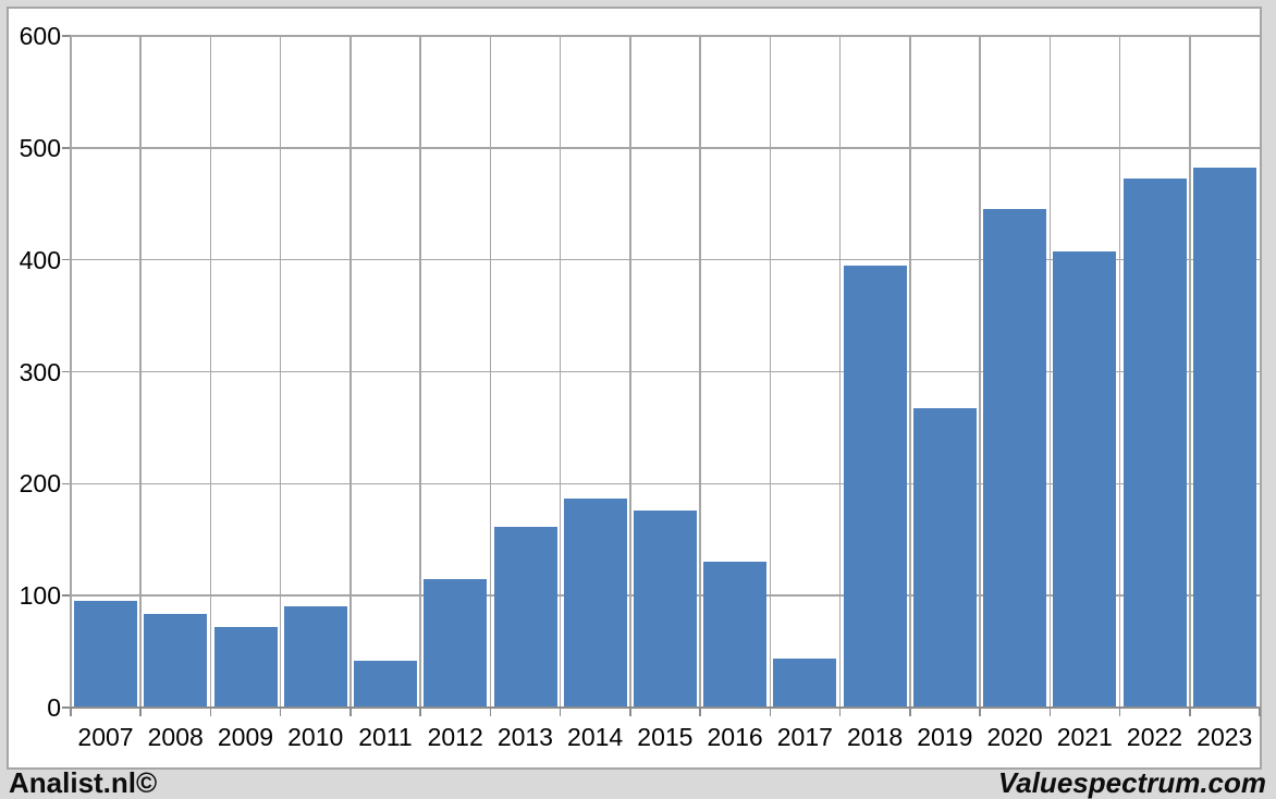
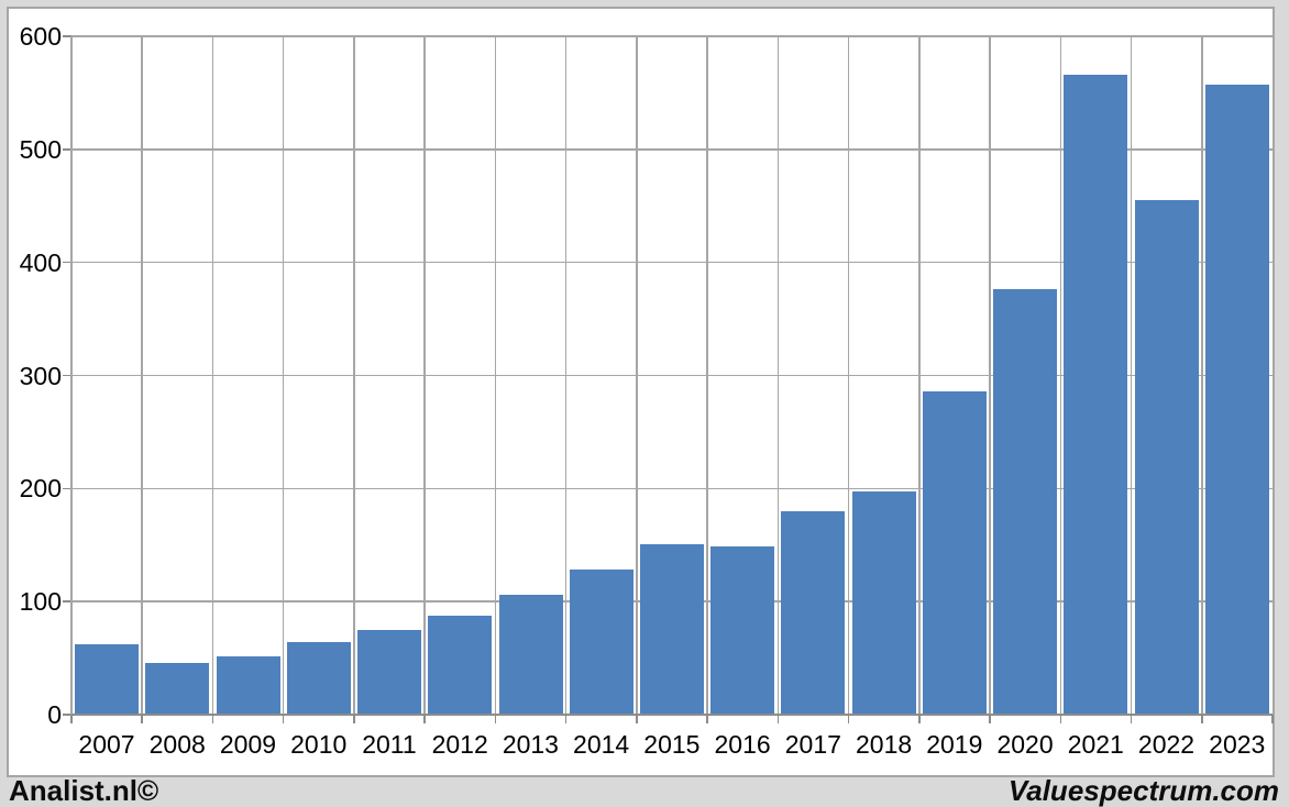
2007: 95 -> 62
2008: 84 -> 46
2009: 72 -> 52
2010: 90 -> 64
2011: 42 -> 75
2012: 115 -> 88
2013: 161 -> 106
2014: 187 -> 128
2015: 176 -> 151
2016: 130 -> 149
2017: 44 -> 180
2018: 395 -> 197
2019: 267 -> 286
2020: 445 -> 376
2021: 407 -> 566
2022: 473 -> 455
2023: 482 -> 557
